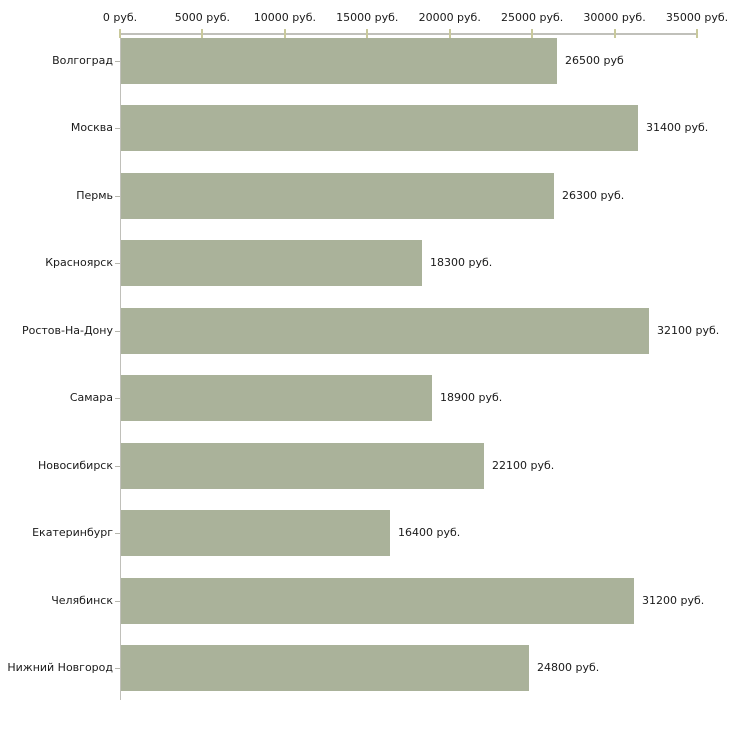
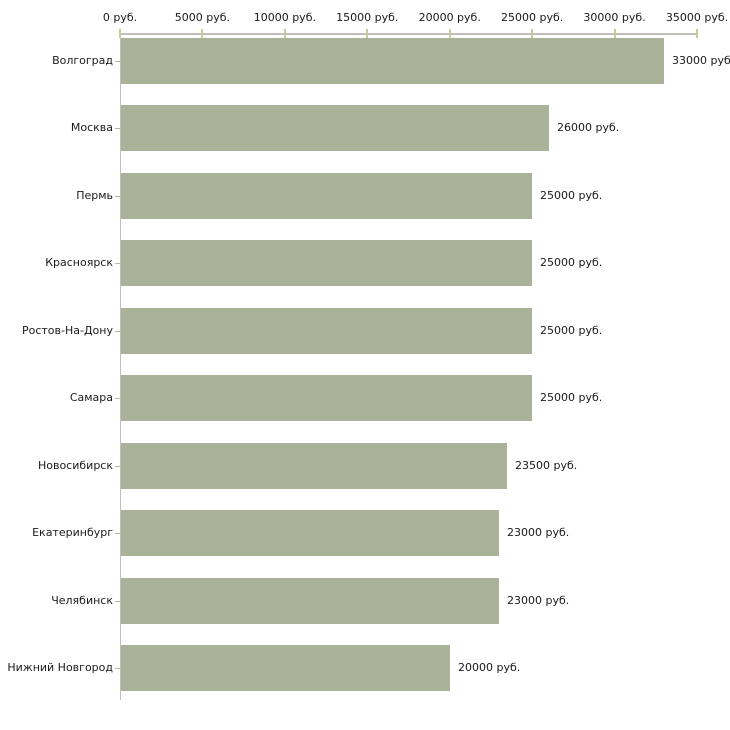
Волгоград: 26500 -> 33000
Москва: 31400 -> 26000
Пермь: 26300 -> 25000
Красноярск: 18300 -> 25000
Ростов-На-Дону: 32100 -> 25000
Самара: 18900 -> 25000
Новосибирск: 22100 -> 23500
Екатеринбург: 16400 -> 23000
Челябинск: 31200 -> 23000
Нижний Новгород: 24800 -> 20000
